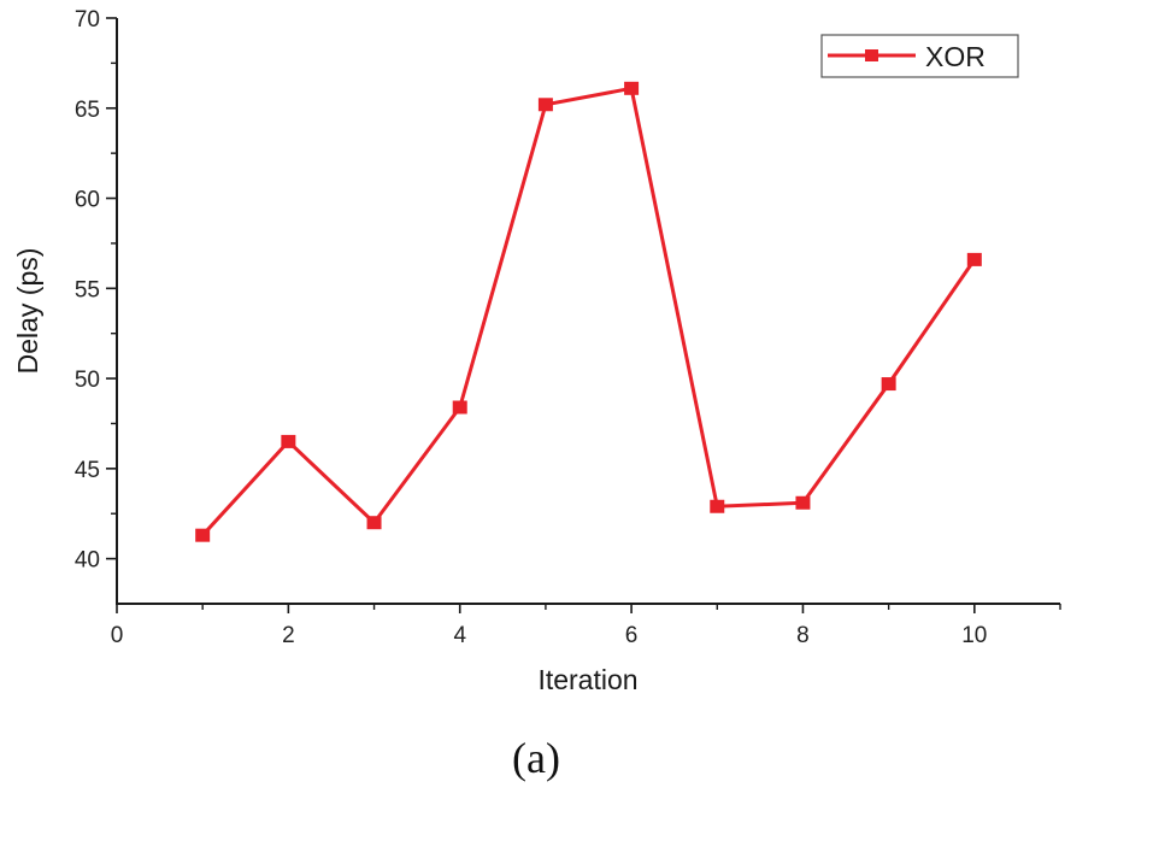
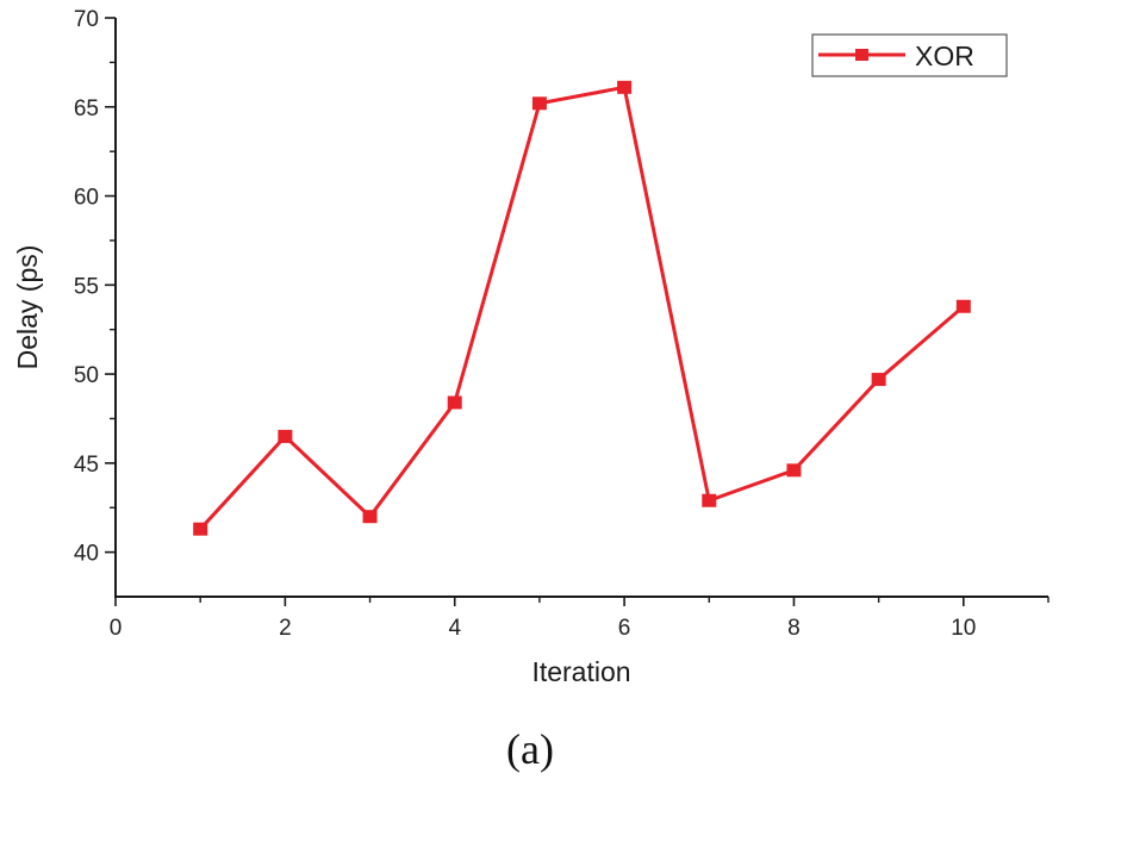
8: 43.1 -> 44.6
10: 56.6 -> 53.8
